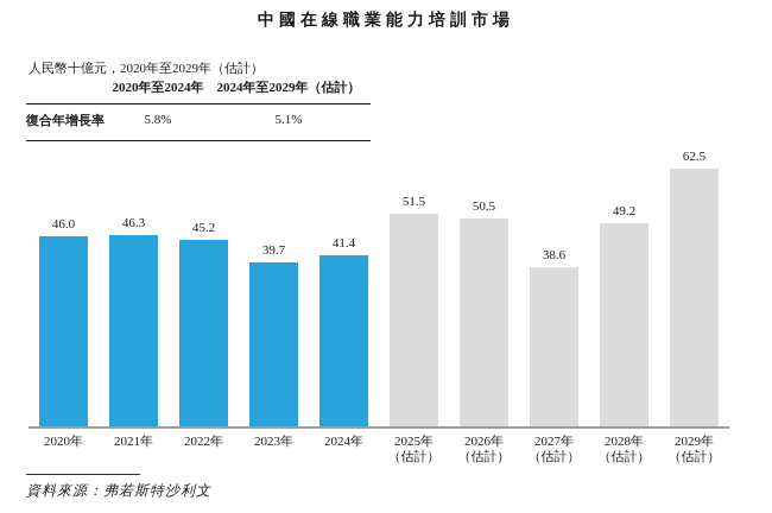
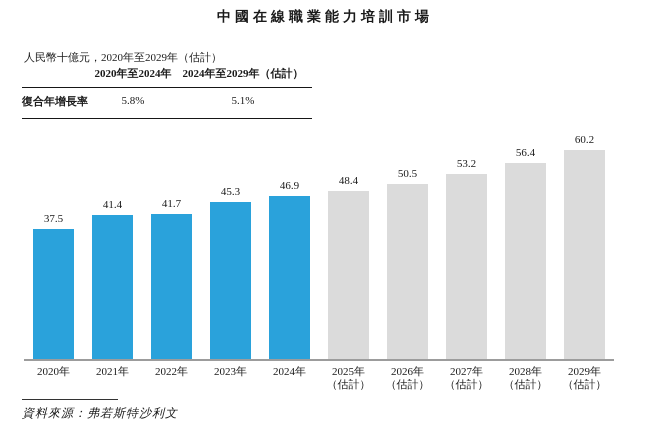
2020年: 46.0 -> 37.5
2021年: 46.3 -> 41.4
2022年: 45.2 -> 41.7
2023年: 39.7 -> 45.3
2024年: 41.4 -> 46.9
2025年（估計）: 51.5 -> 48.4
2027年（估計）: 38.6 -> 53.2
2028年（估計）: 49.2 -> 56.4
2029年（估計）: 62.5 -> 60.2
